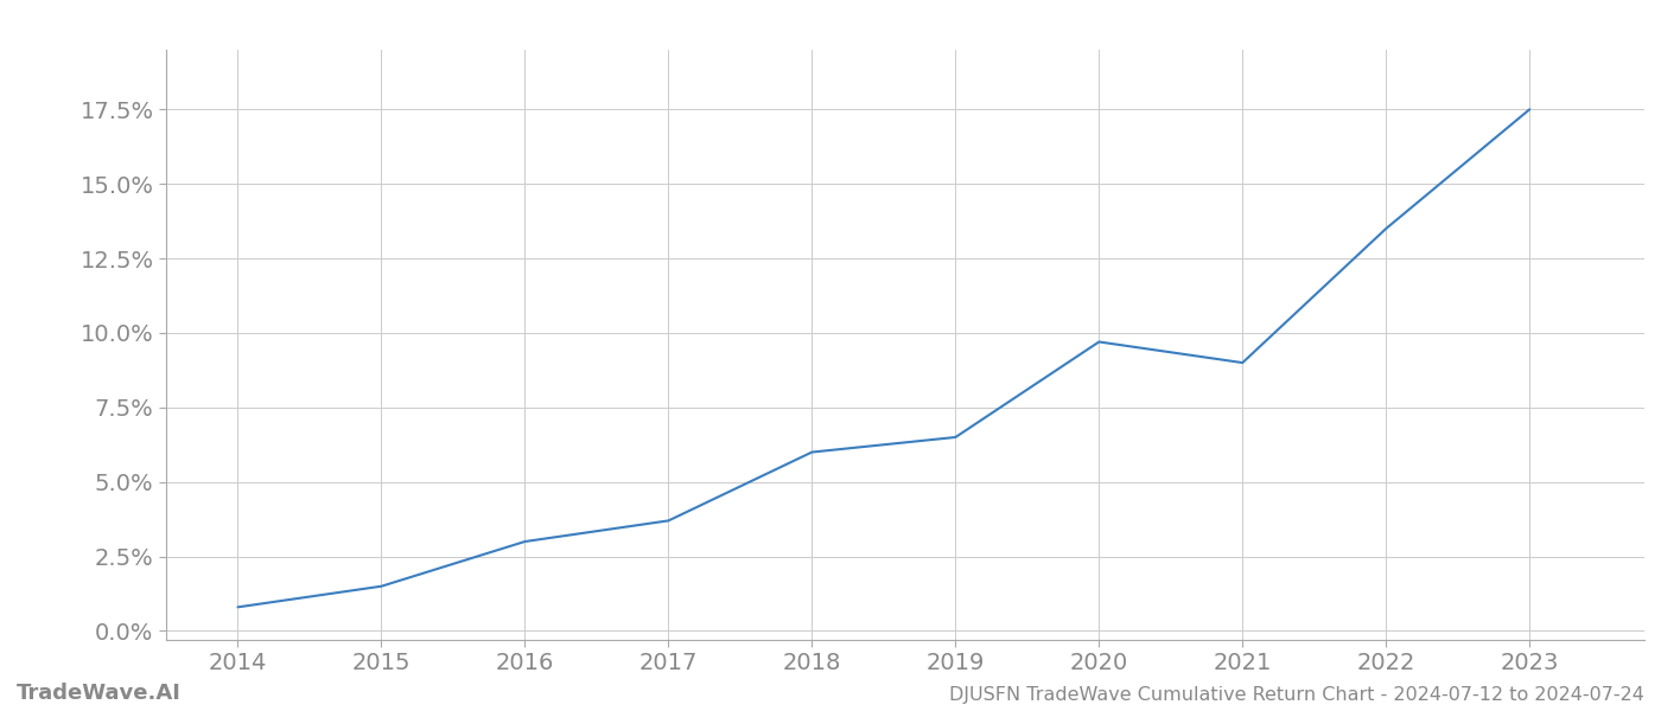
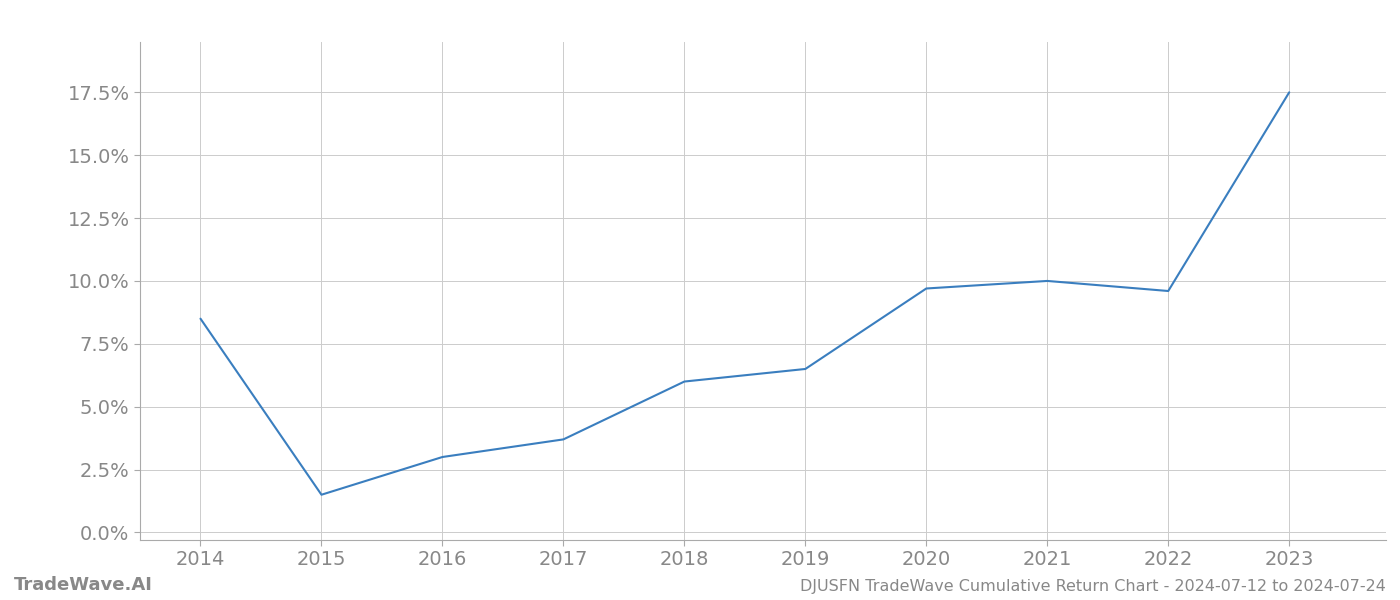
2014: 0.8% -> 8.5%
2021: 9.0% -> 10.0%
2022: 13.5% -> 9.6%
